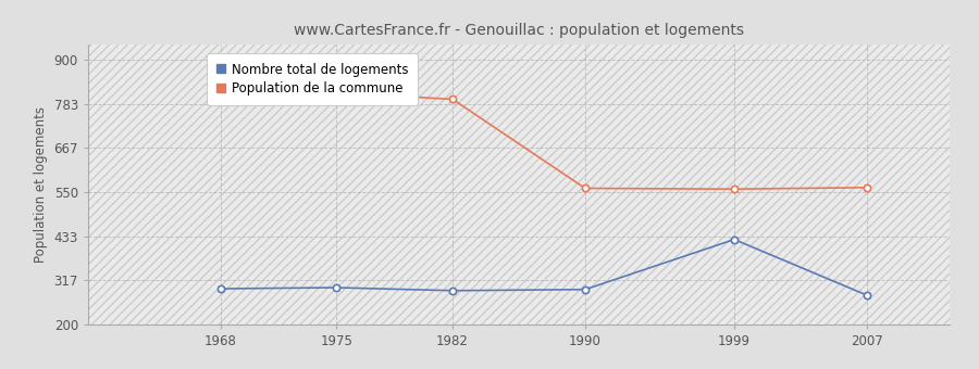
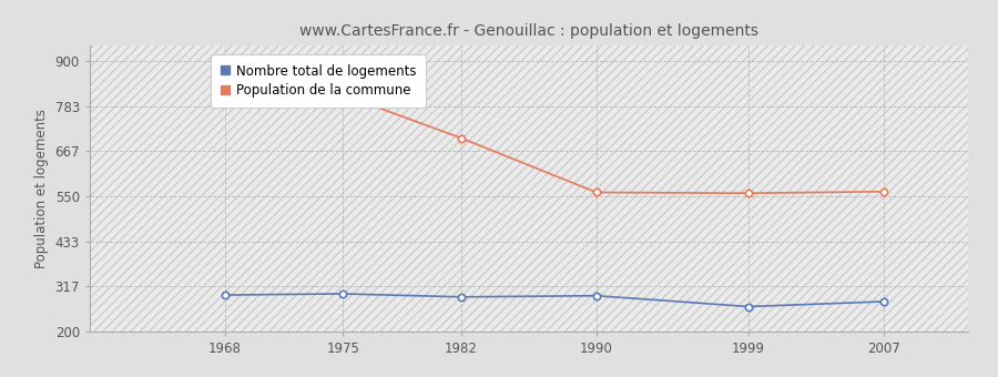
Population de la commune/1982: 795 -> 700
Nombre total de logements/1999: 425 -> 265
